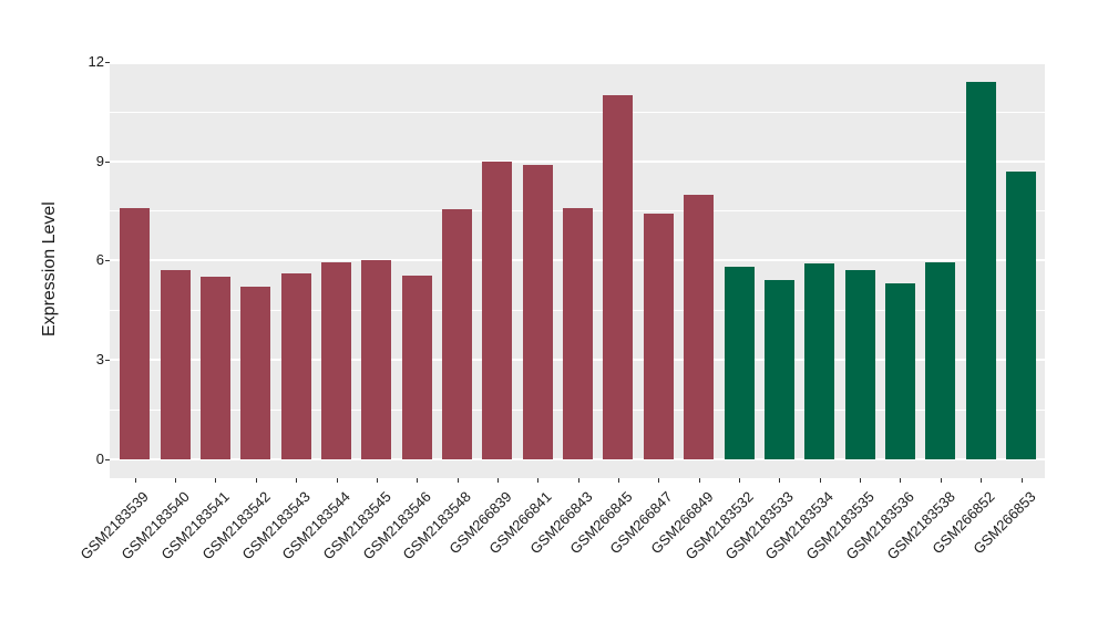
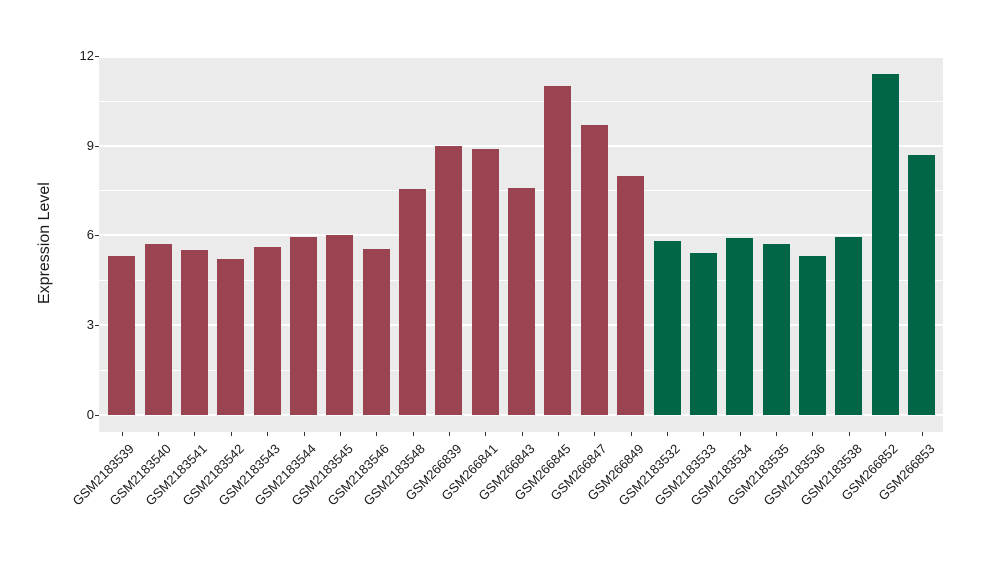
GSM2183539: 7.6 -> 5.3
GSM266847: 7.4 -> 9.7
